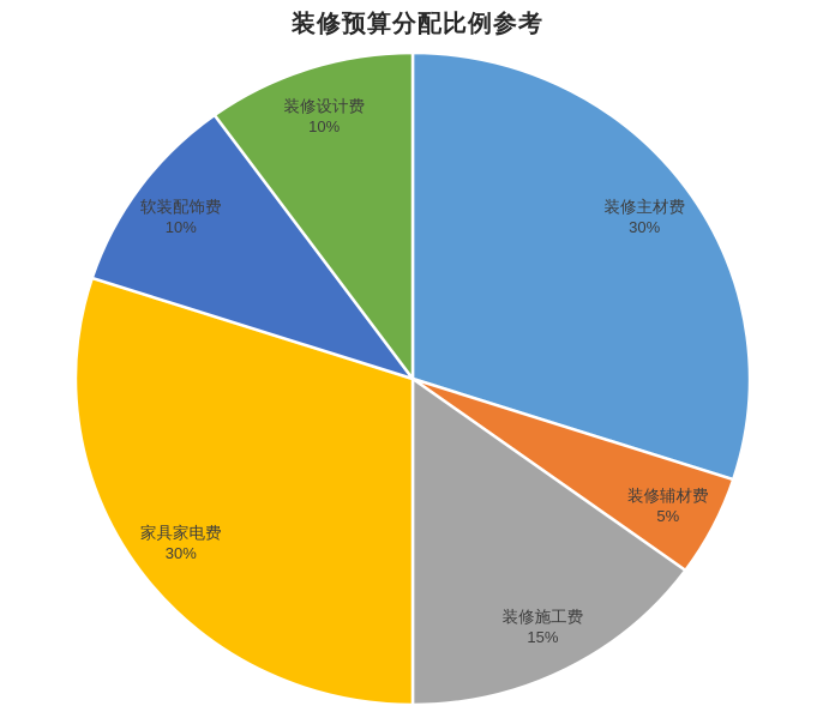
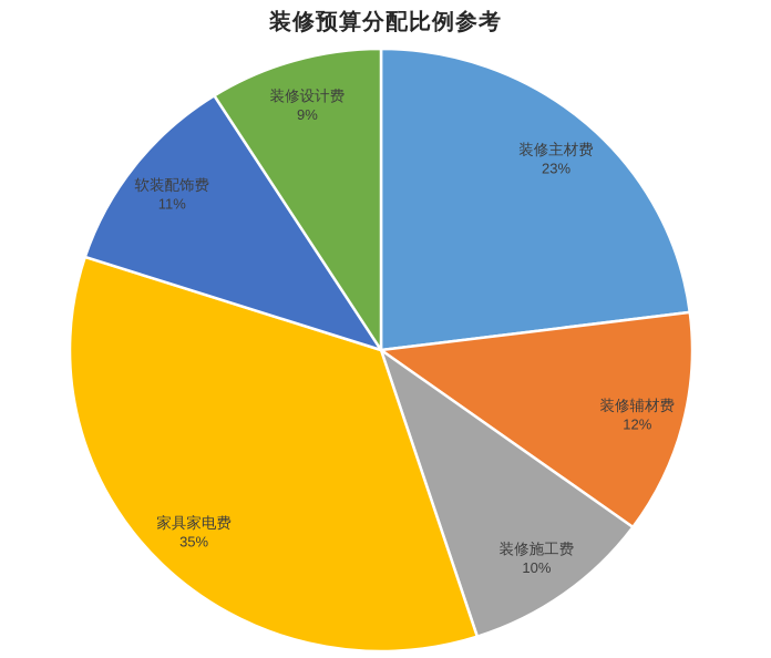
装修主材费: 30% -> 23%
装修辅材费: 5% -> 12%
装修施工费: 15% -> 10%
家具家电费: 30% -> 35%
软装配饰费: 10% -> 11%
装修设计费: 10% -> 9%
